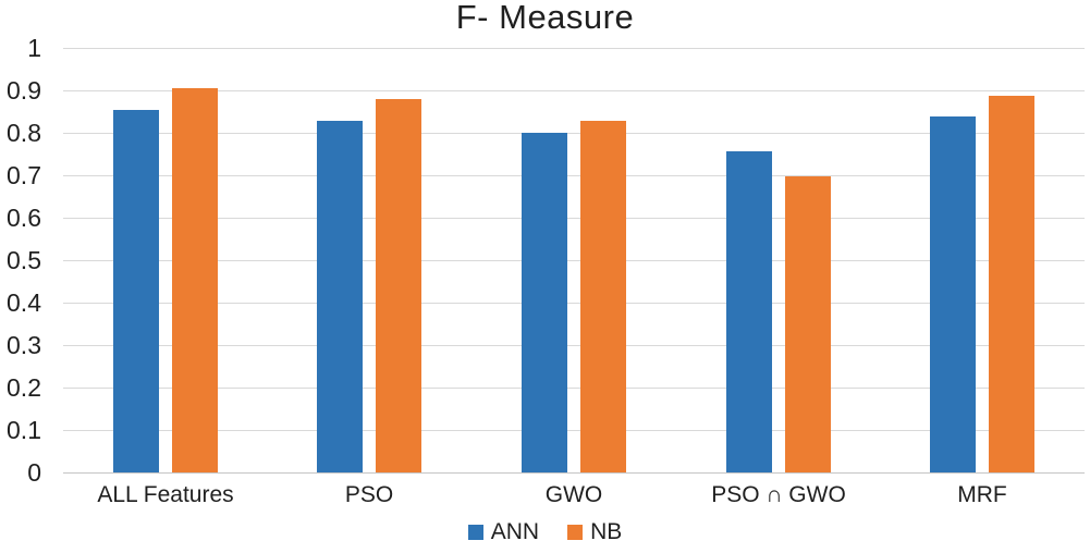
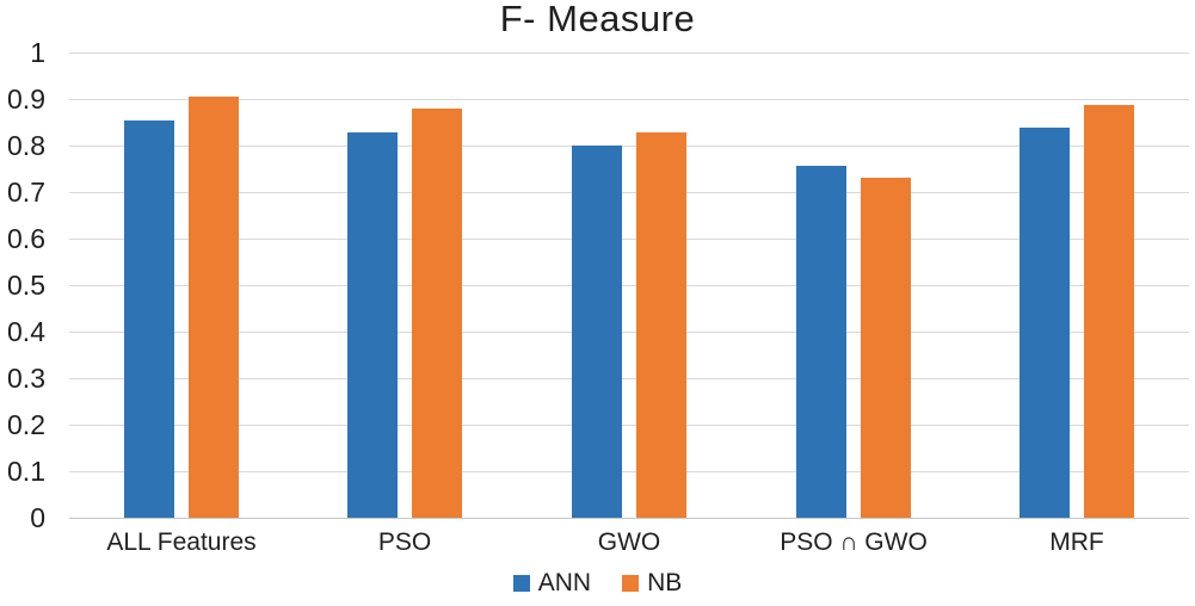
NB/PSO ∩ GWO: 0.70 -> 0.73
